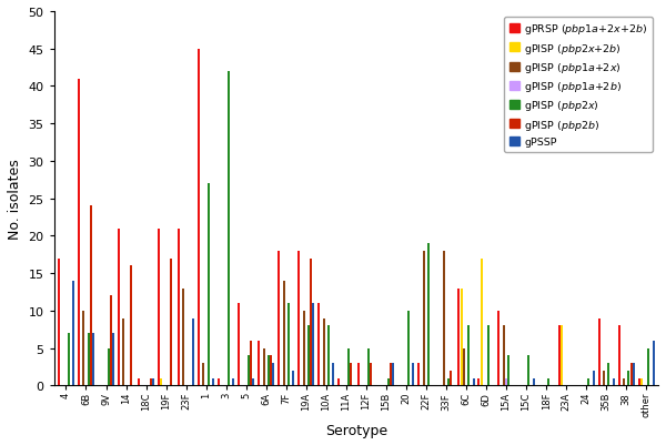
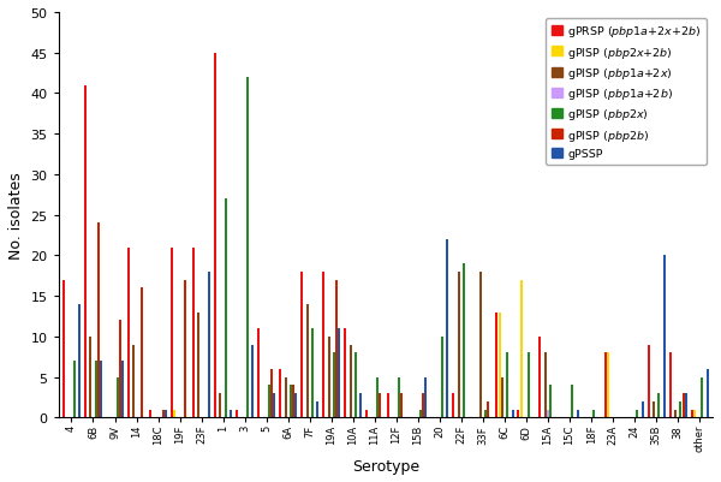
gPSSP/23F: 9 -> 18
gPSSP/3: 1 -> 9
gPSSP/5: 1 -> 3
gPSSP/15B: 3 -> 5
gPSSP/20: 3 -> 22
gPSSP/35B: 1 -> 20
